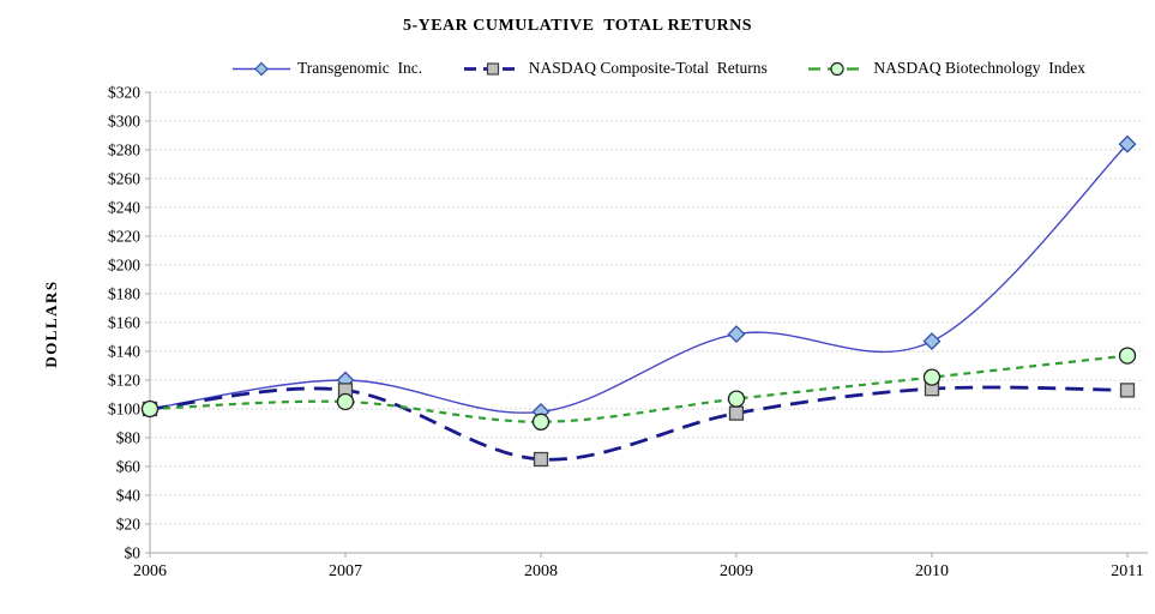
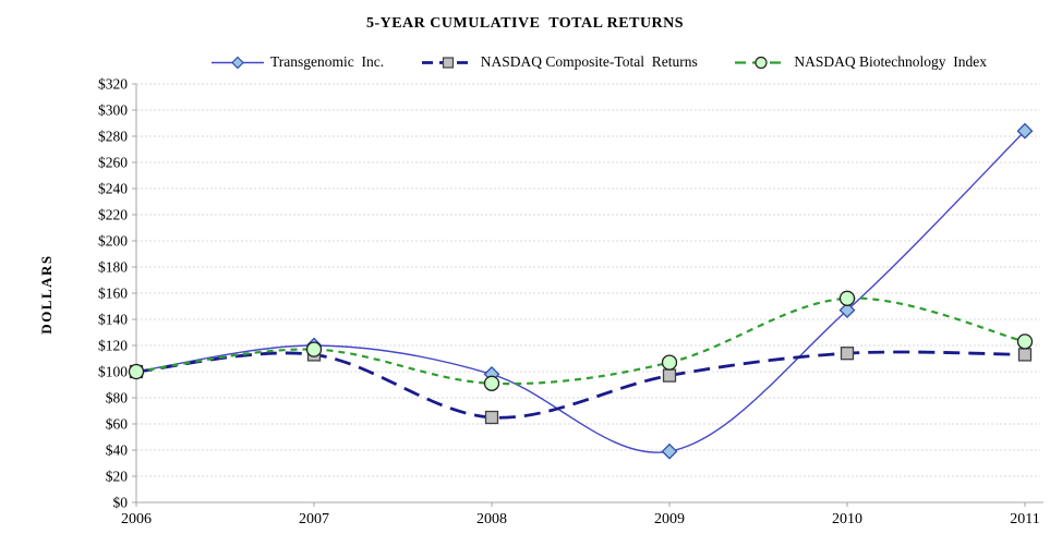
NASDAQ Biotechnology Index/2007: $105 -> $117
Transgenomic Inc./2009: $152 -> $39
NASDAQ Biotechnology Index/2010: $122 -> $156
NASDAQ Biotechnology Index/2011: $137 -> $123
